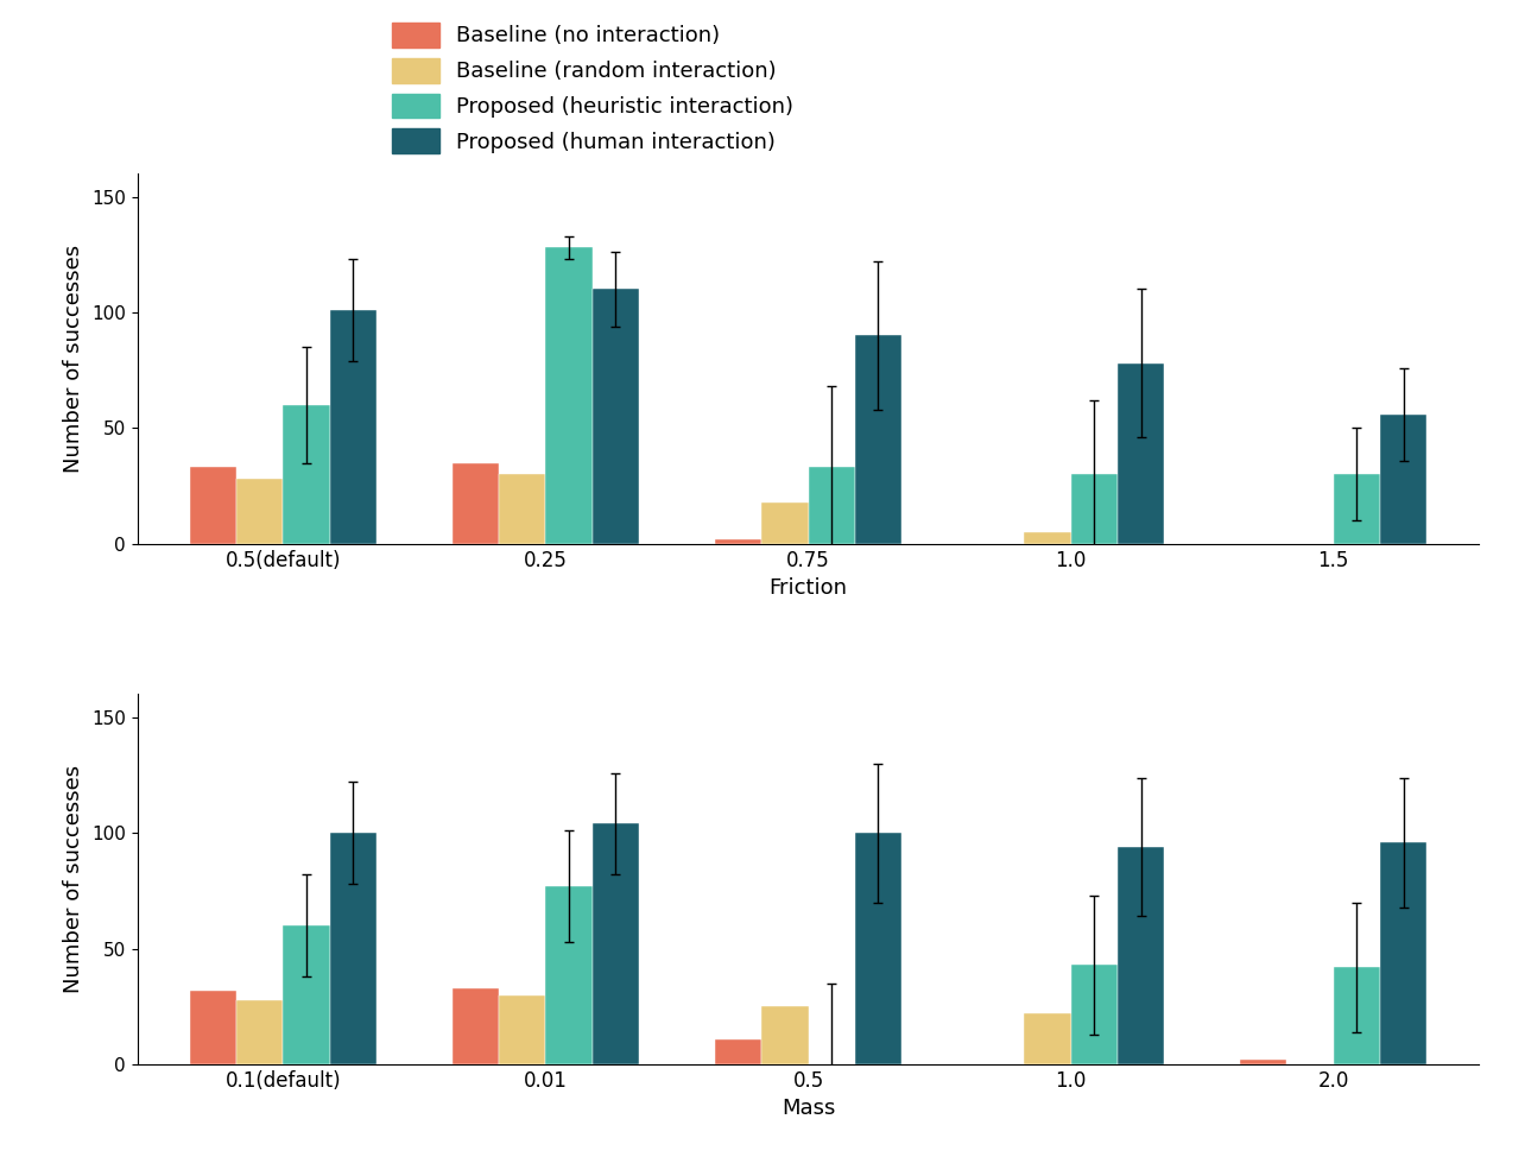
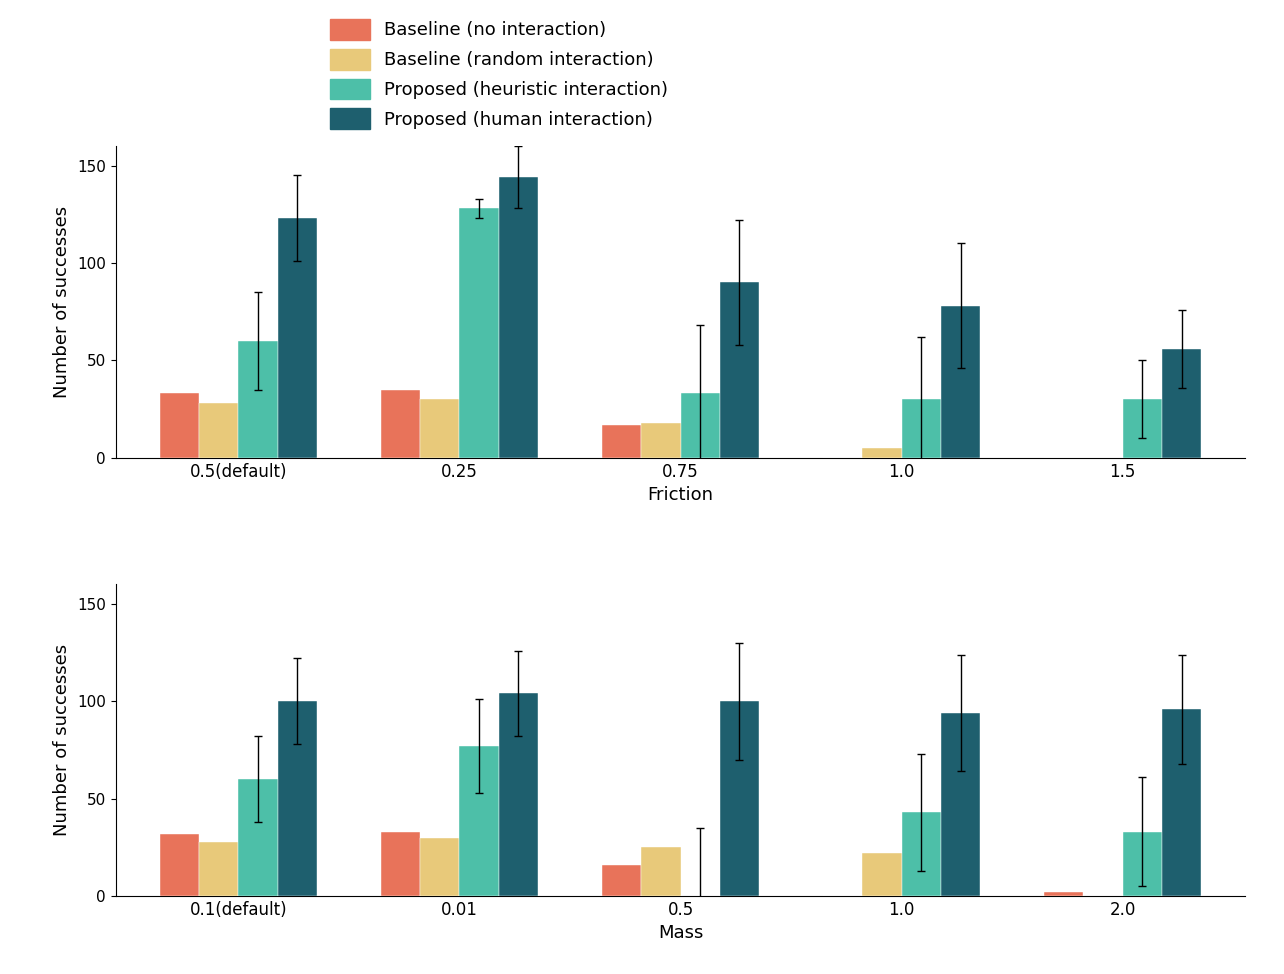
Proposed (human interaction)/0.5(default): 101 -> 123
Proposed (human interaction)/0.25: 110 -> 144
Baseline (no interaction)/0.75: 2 -> 17
Baseline (no interaction)/0.5: 11 -> 16
Proposed (heuristic interaction)/2.0: 42 -> 33
